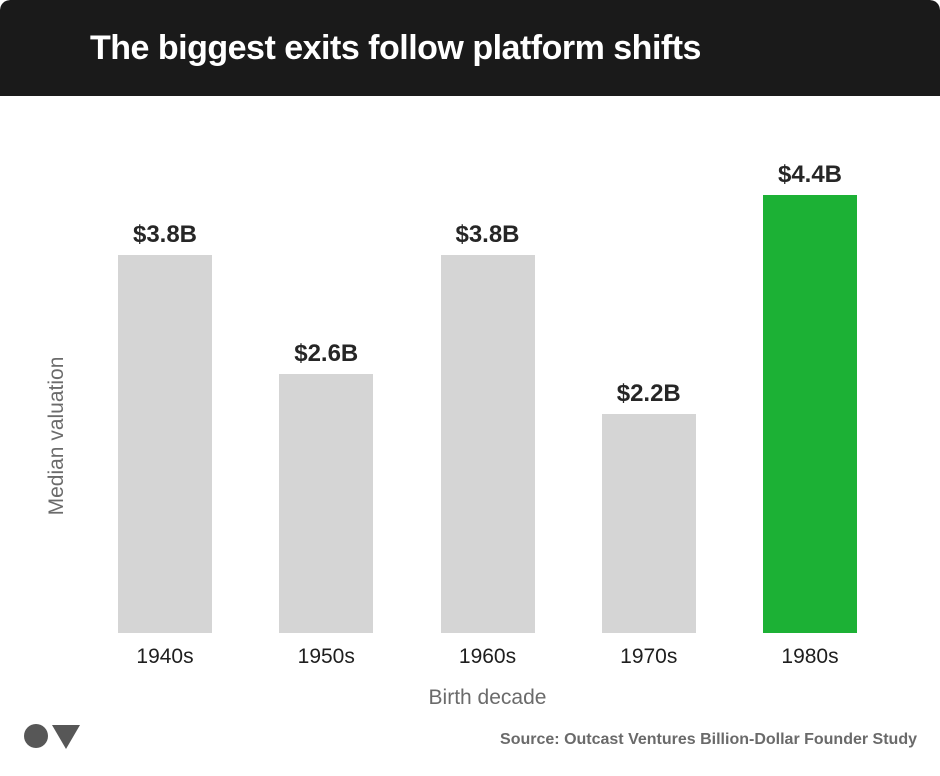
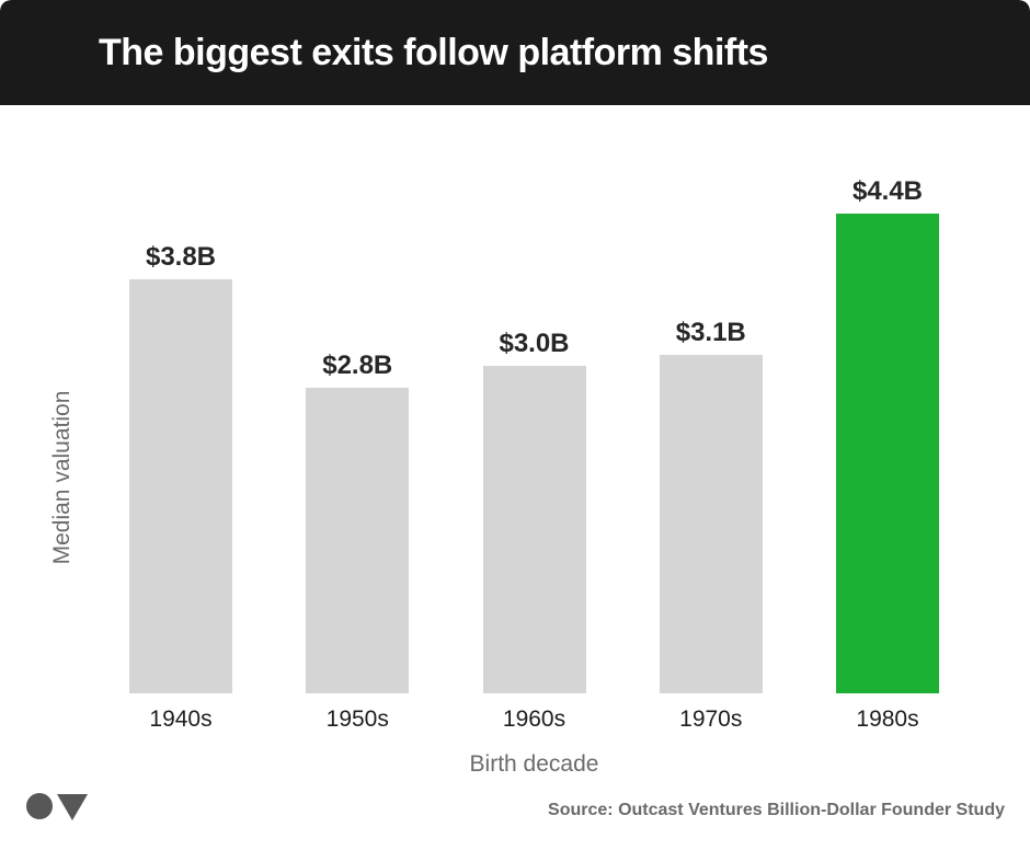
1950s: $2.6B -> $2.8B
1960s: $3.8B -> $3.0B
1970s: $2.2B -> $3.1B
